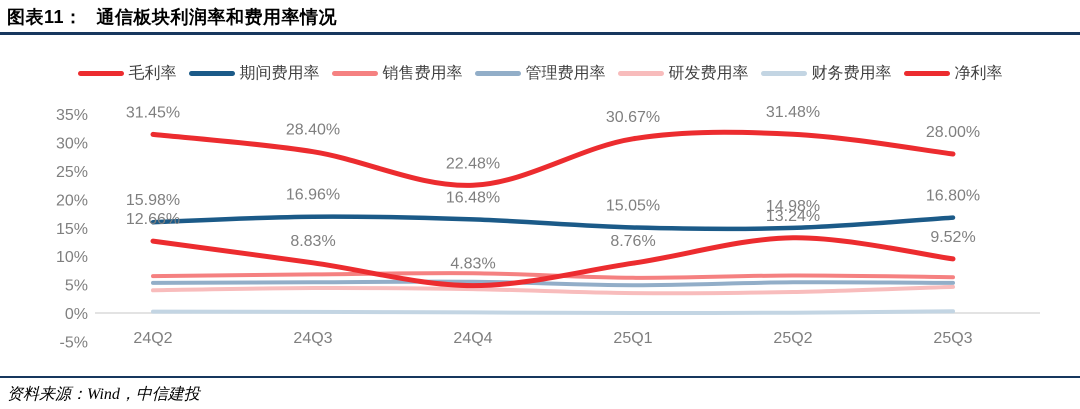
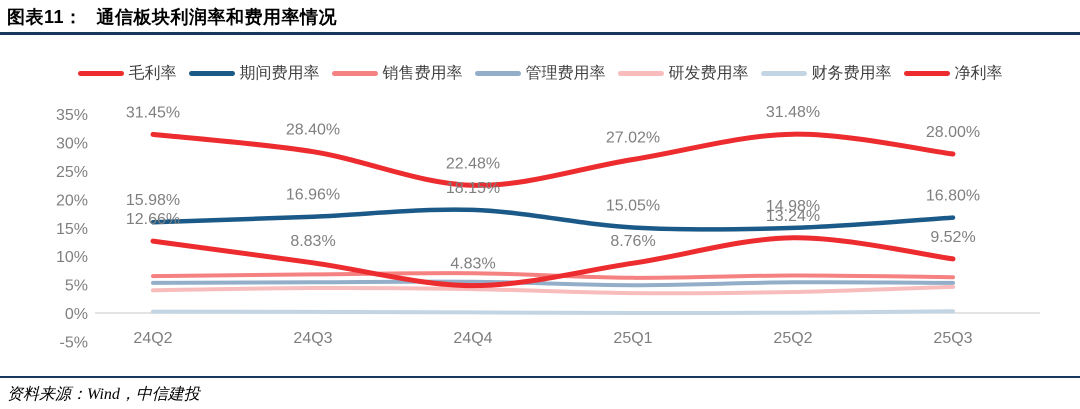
期间费用率/24Q4: 16.48% -> 18.15%
毛利率/25Q1: 30.67% -> 27.02%
